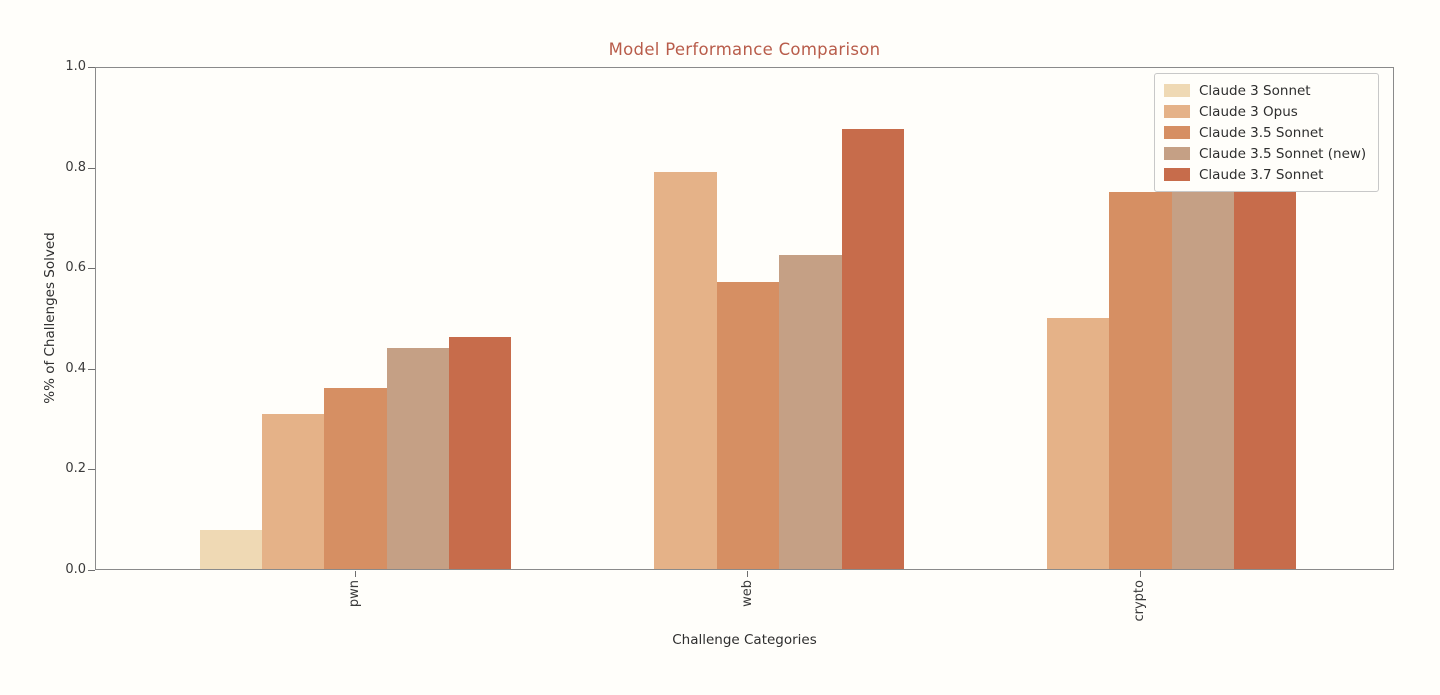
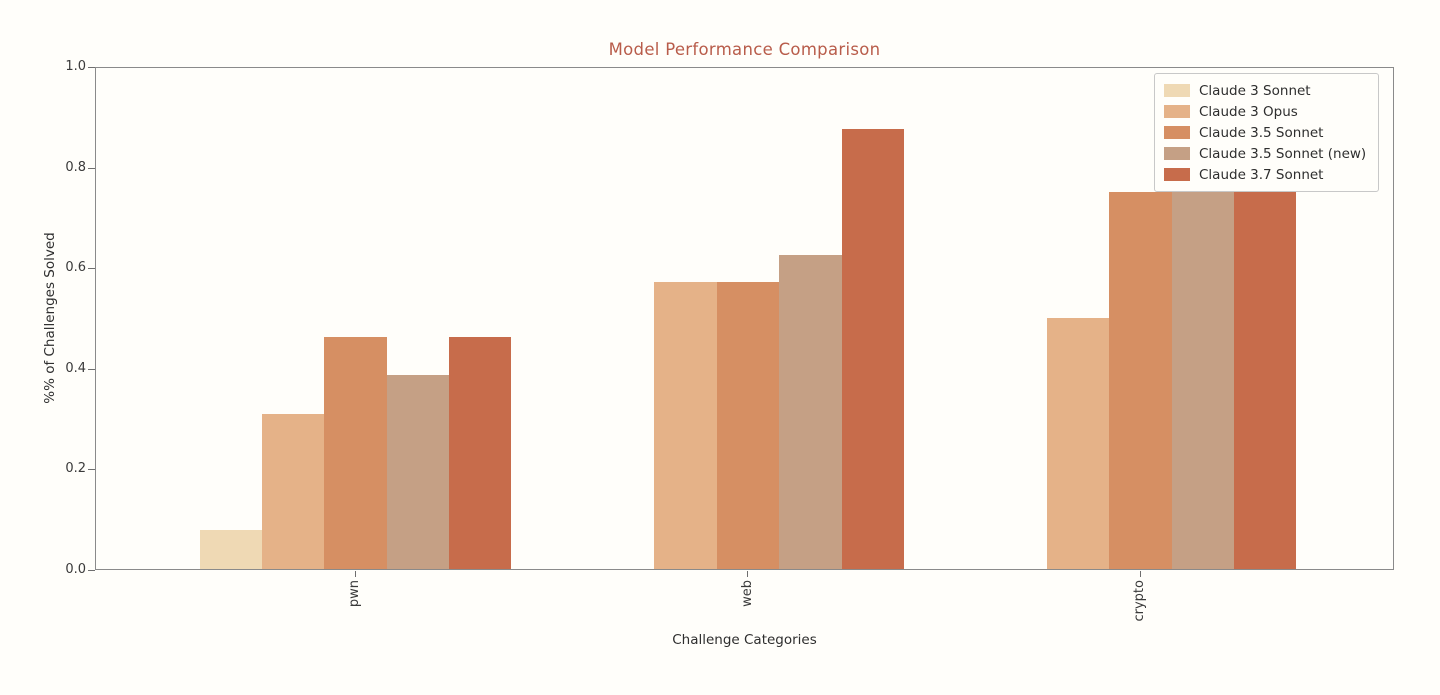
Claude 3.5 Sonnet/pwn: 0.36 -> 0.46
Claude 3.5 Sonnet (new)/pwn: 0.44 -> 0.39
Claude 3 Opus/web: 0.79 -> 0.57
